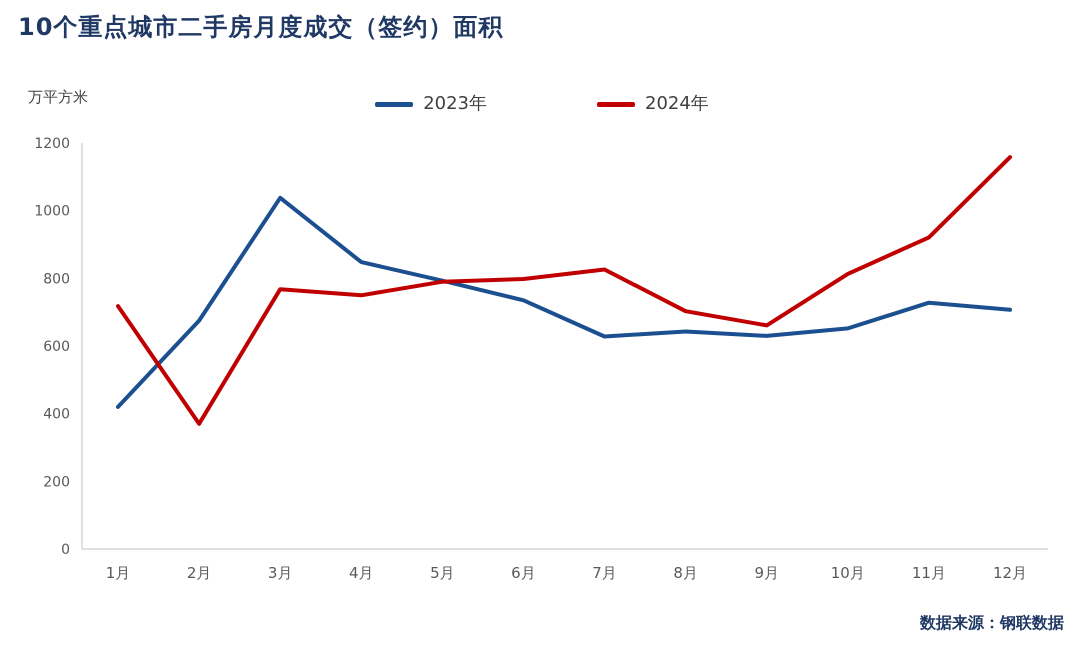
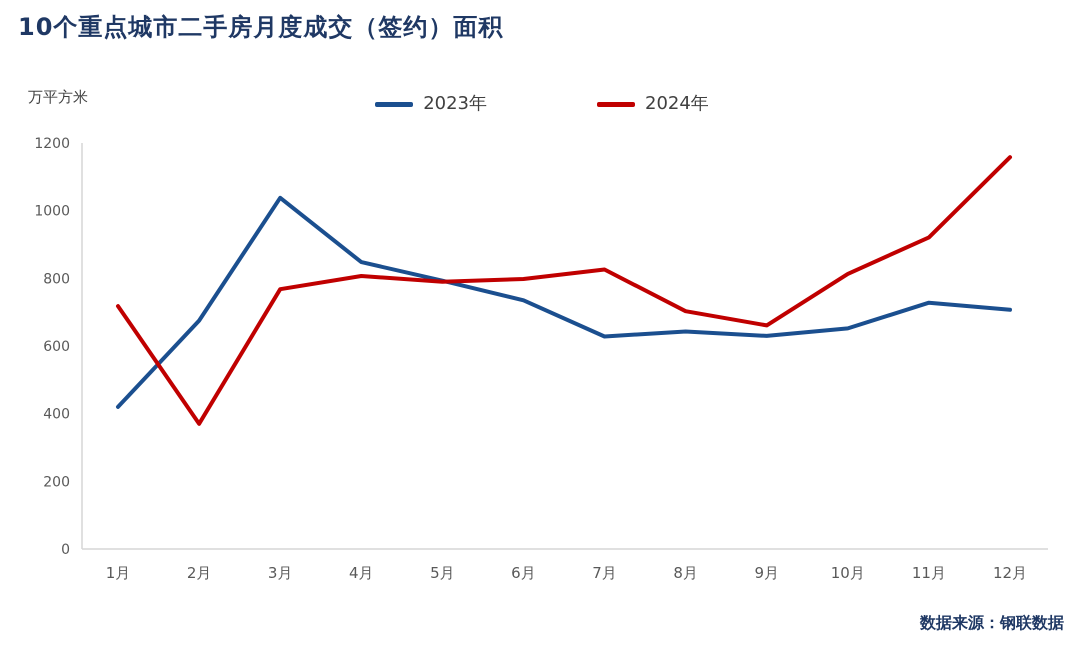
2024年/4月: 750 -> 810
